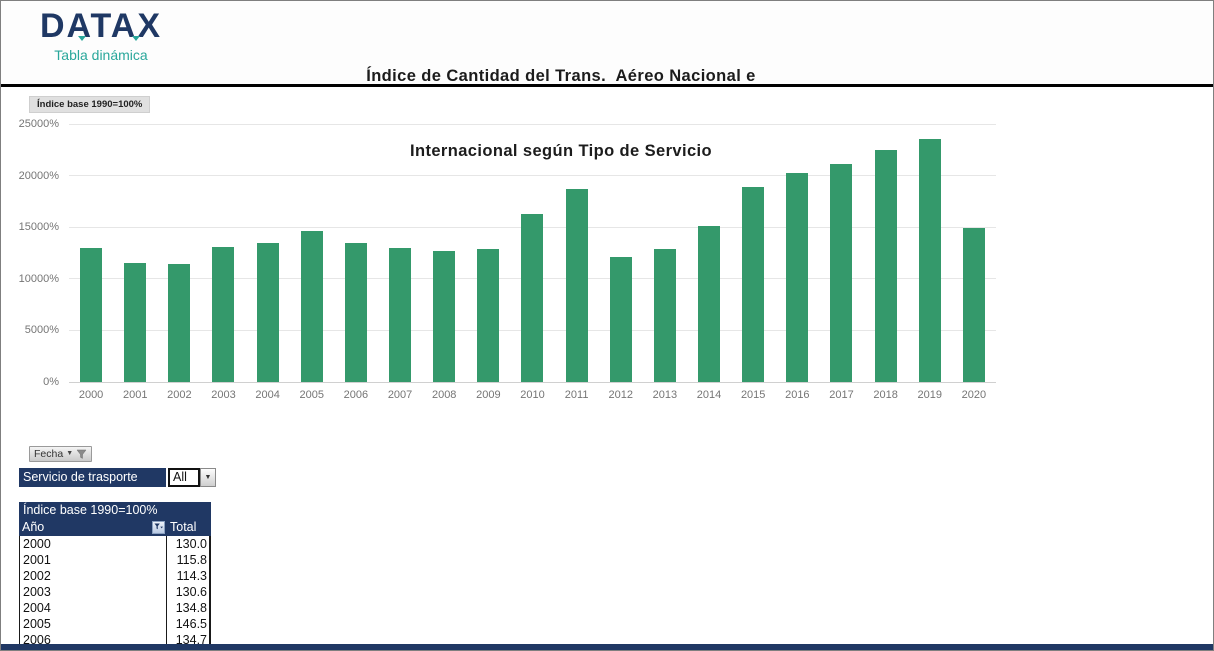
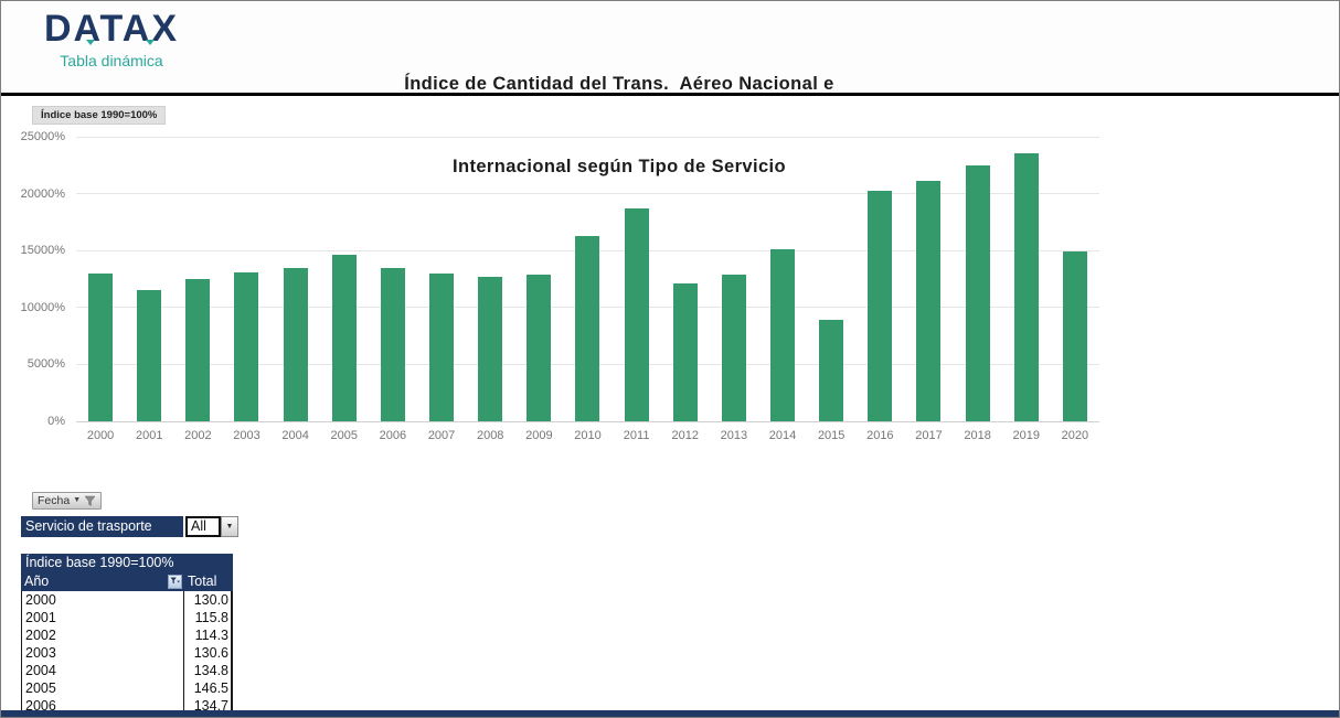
2002: 11400% -> 12500%
2015: 18800% -> 8900%
